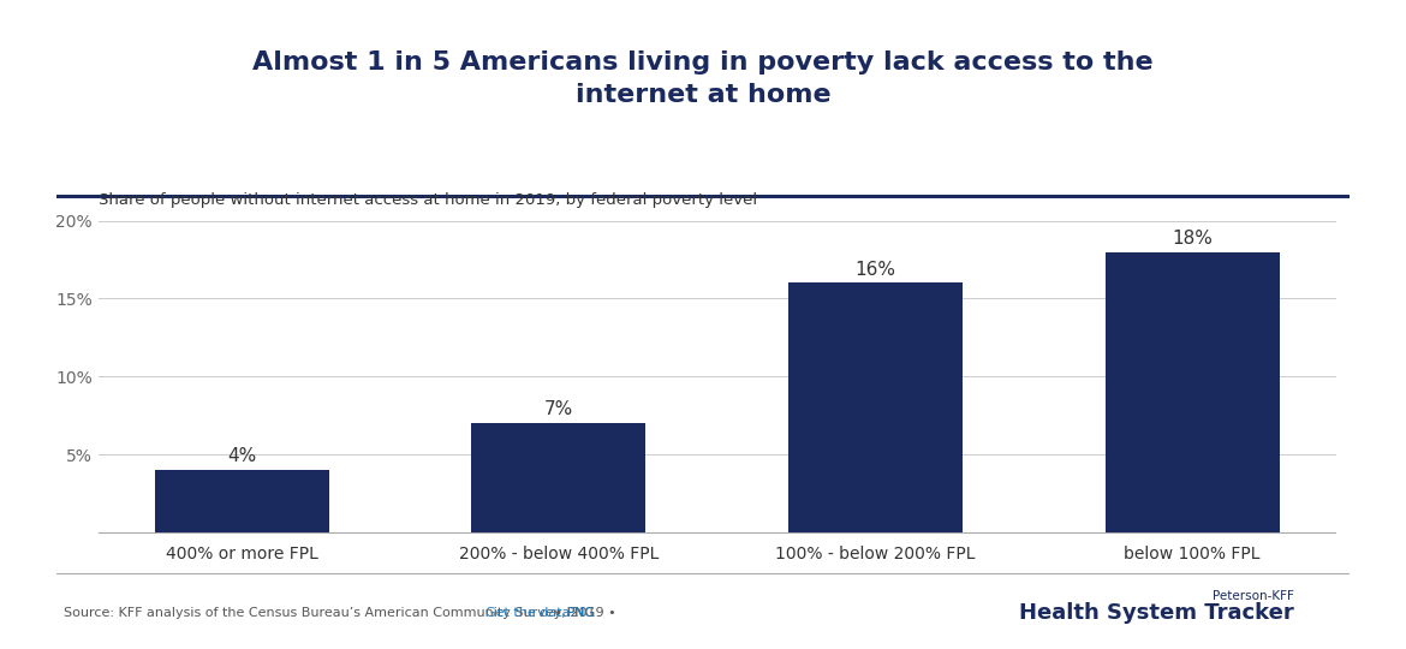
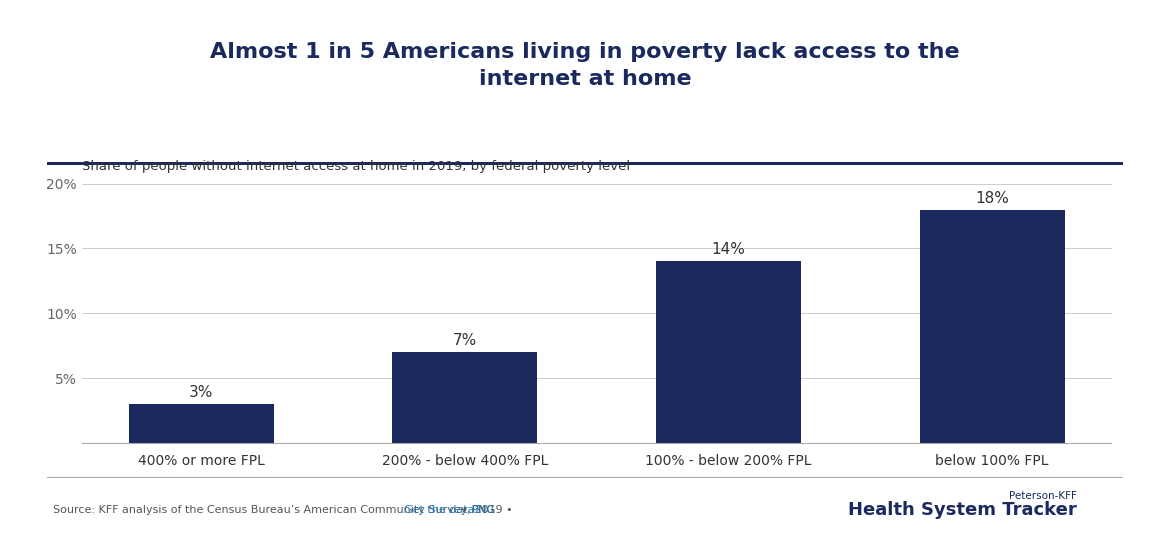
400% or more FPL: 4% -> 3%
100% - below 200% FPL: 16% -> 14%
